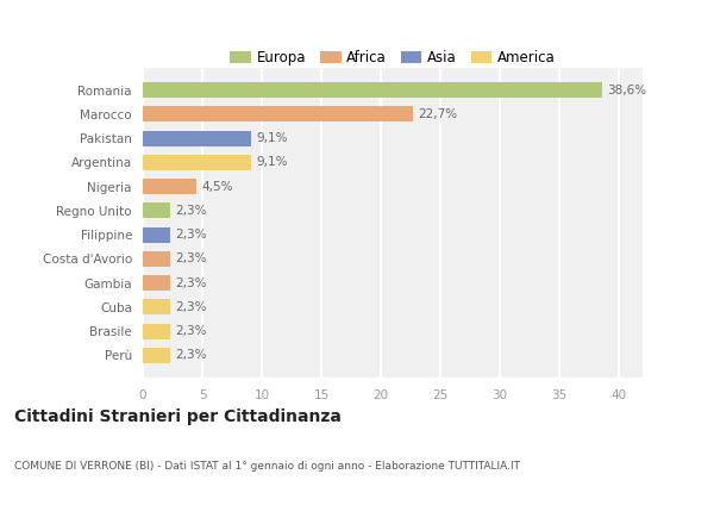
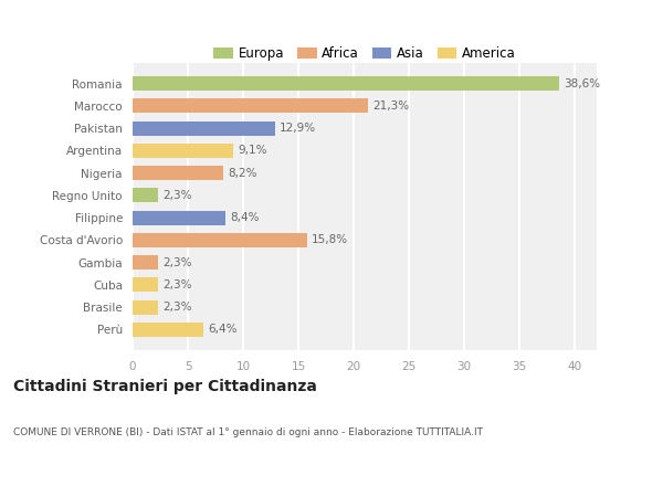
Marocco: 22,7% -> 21,3%
Pakistan: 9,1% -> 12,9%
Nigeria: 4,5% -> 8,2%
Filippine: 2,3% -> 8,4%
Costa d'Avorio: 2,3% -> 15,8%
Perù: 2,3% -> 6,4%
